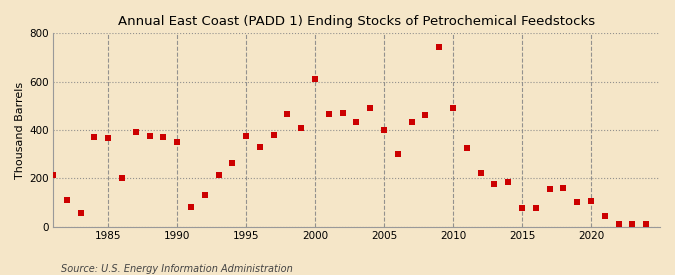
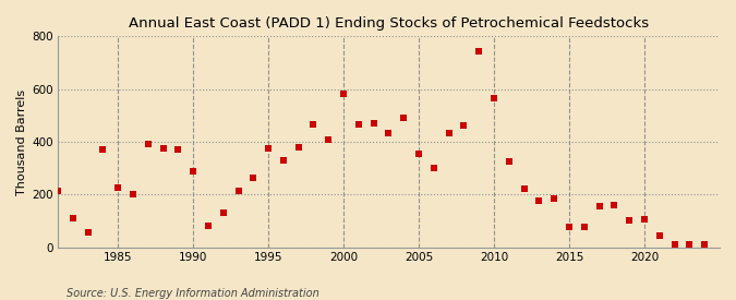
1985: 365 -> 225
1990: 350 -> 290
2000: 610 -> 580
2005: 400 -> 355
2010: 490 -> 565
